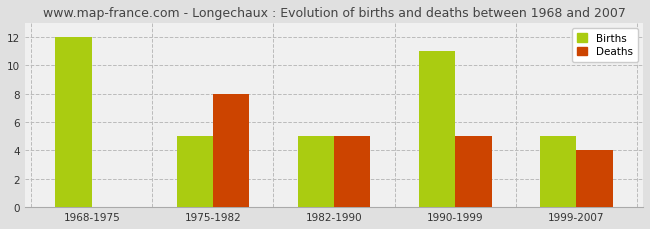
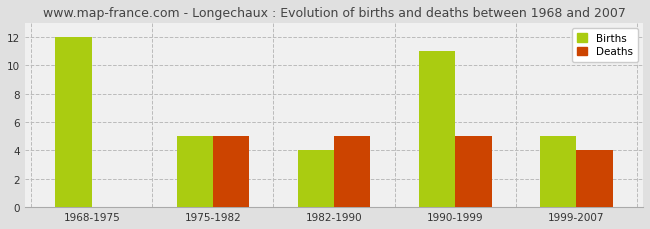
Deaths/1975-1982: 8 -> 5
Births/1982-1990: 5 -> 4
